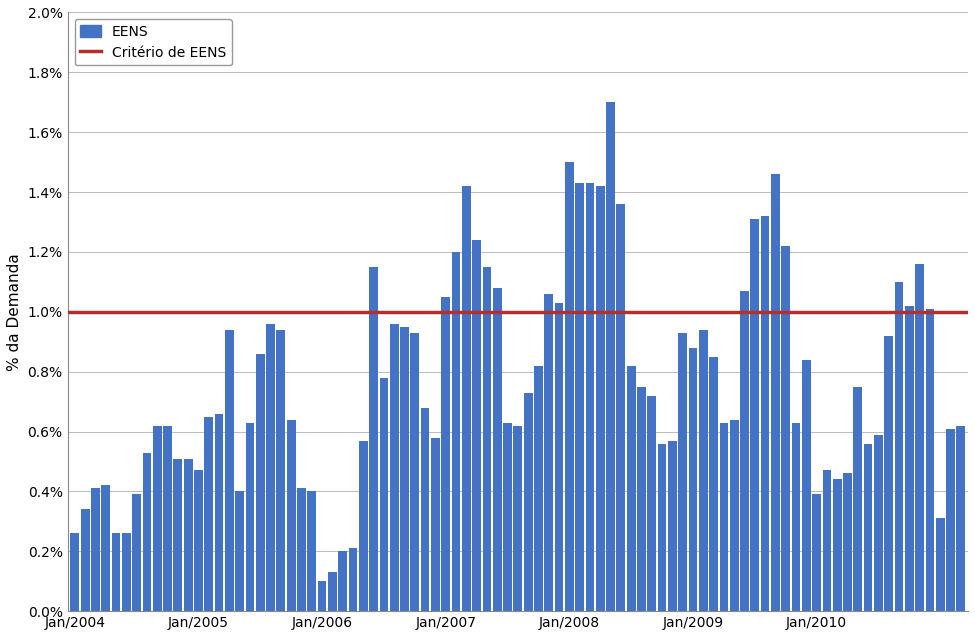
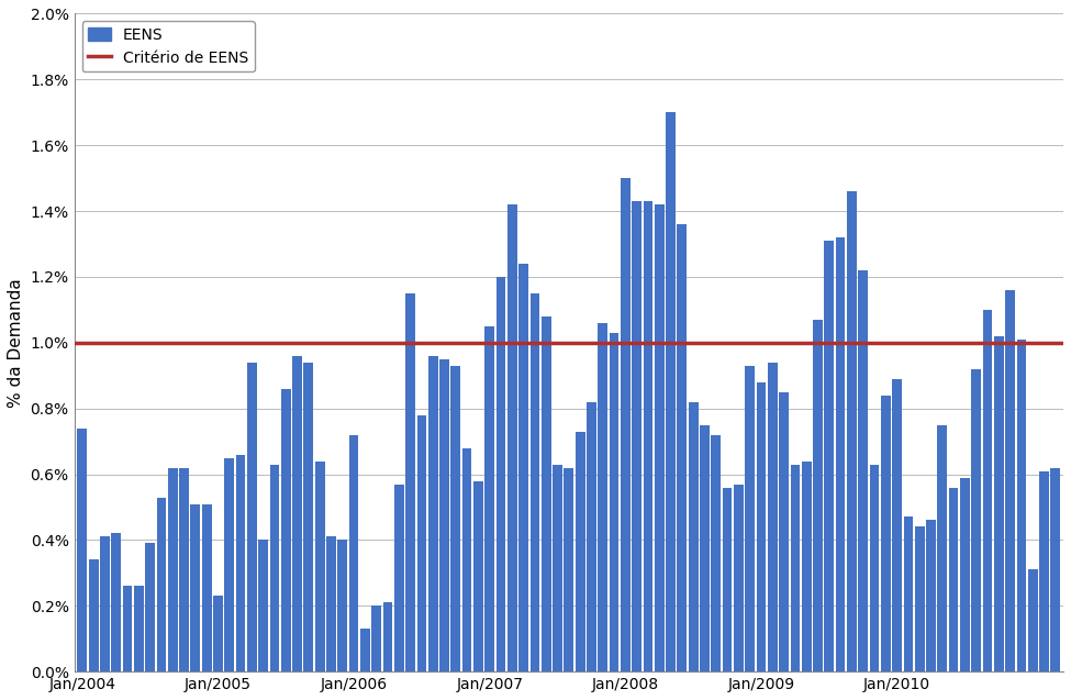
Jan/2004: 0.26% -> 0.74%
Jan/2005: 0.47% -> 0.23%
Jan/2006: 0.10% -> 0.72%
Jan/2010: 0.39% -> 0.89%
